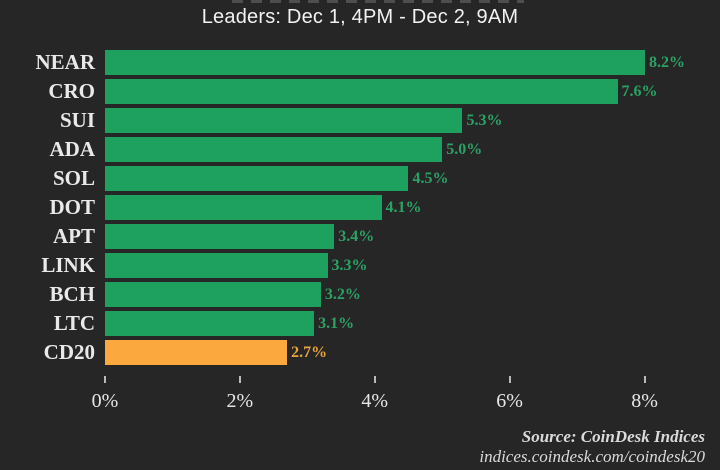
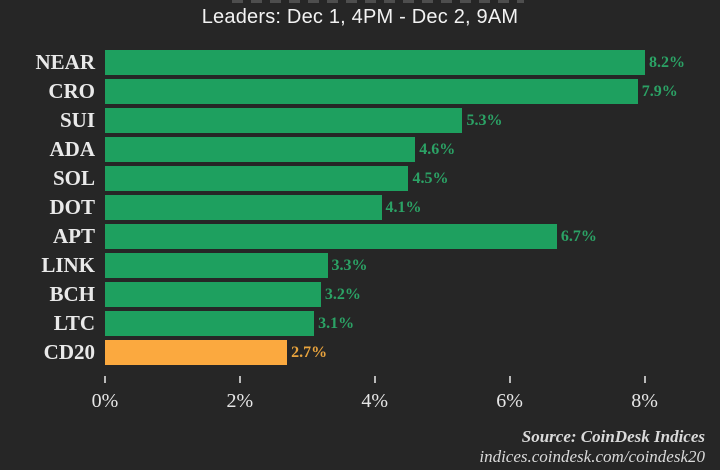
CRO: 7.6% -> 7.9%
ADA: 5.0% -> 4.6%
APT: 3.4% -> 6.7%
